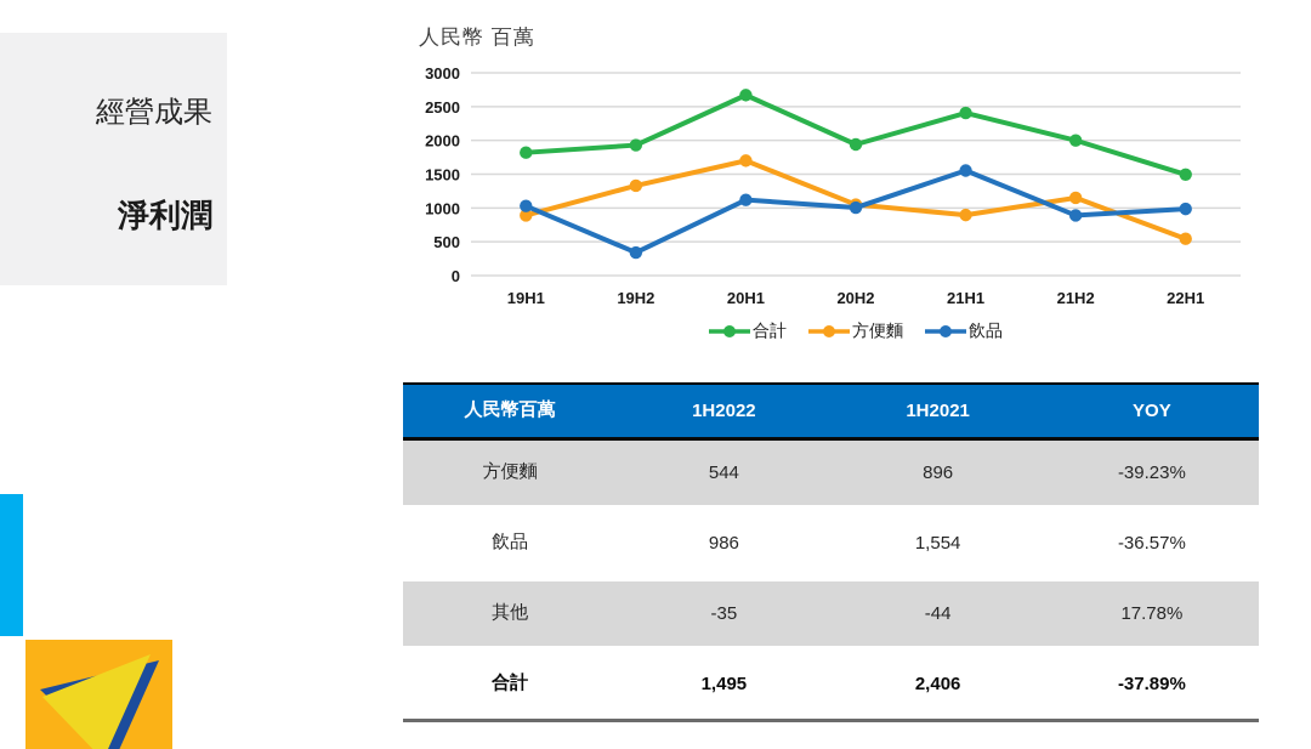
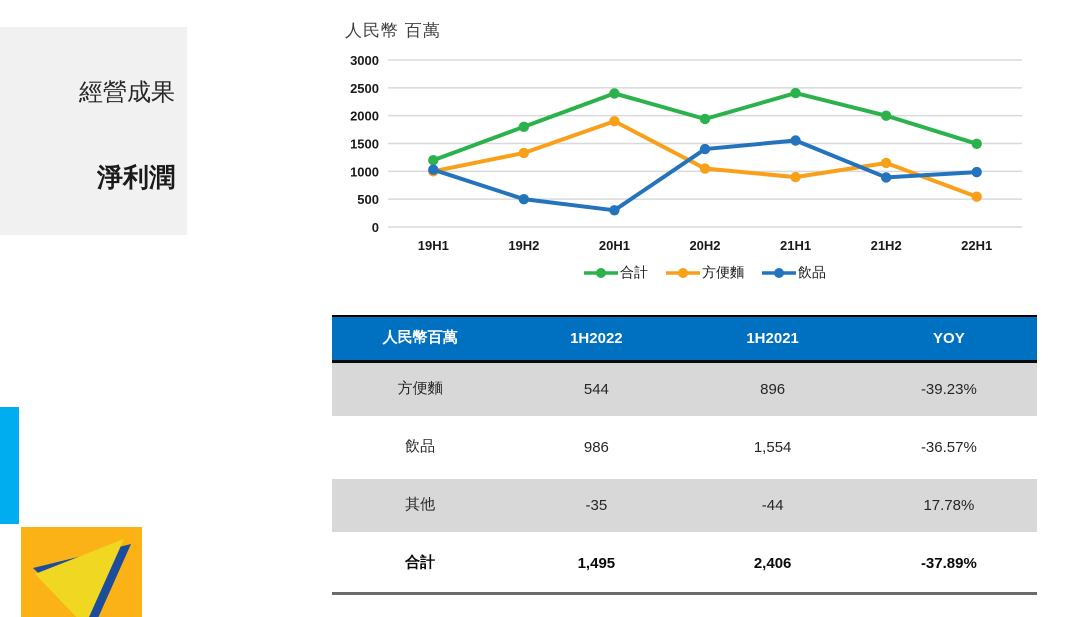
合計/19H1: 1800 -> 1200
方便麵/19H1: 900 -> 1000
合計/19H2: 1900 -> 1800
飲品/19H2: 300 -> 500
合計/20H1: 2700 -> 2400
方便麵/20H1: 1700 -> 1900
飲品/20H1: 1100 -> 300
飲品/20H2: 1000 -> 1400
